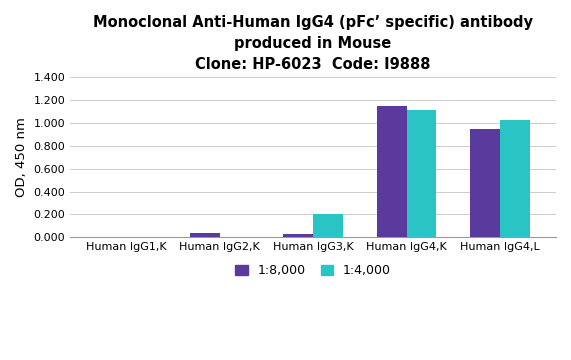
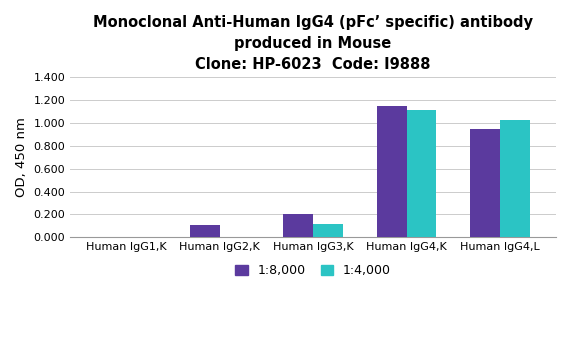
1:8,000/Human IgG2,K: 0.04 -> 0.11
1:8,000/Human IgG3,K: 0.03 -> 0.20
1:4,000/Human IgG3,K: 0.21 -> 0.12
